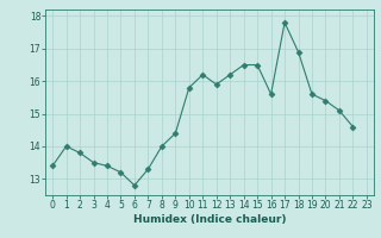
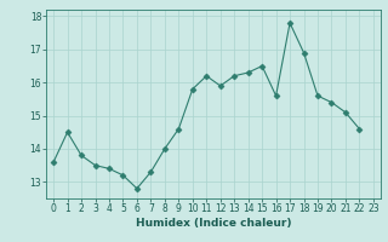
0: 13.4 -> 13.6
1: 14.0 -> 14.5
9: 14.4 -> 14.6
14: 16.5 -> 16.3
